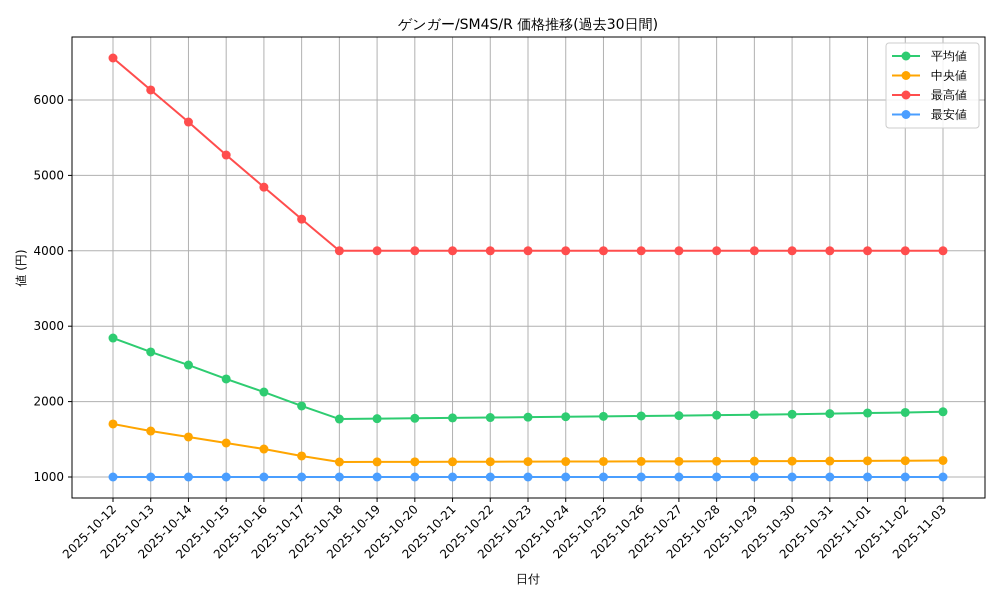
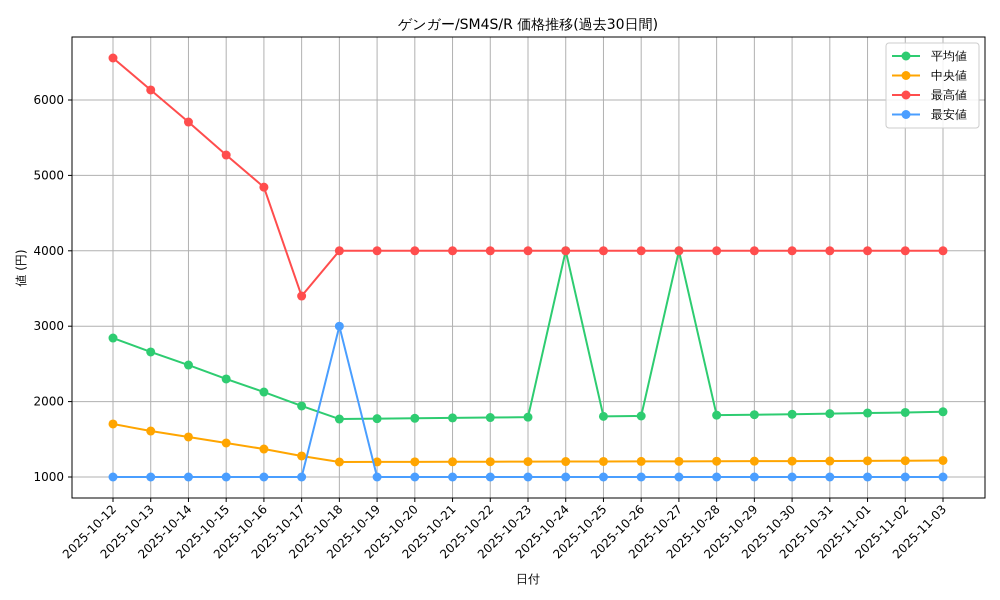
最高値/2025-10-17: 4400 -> 3400
最安値/2025-10-18: 1000 -> 3000
平均値/2025-10-24: 1800 -> 4000
平均値/2025-10-27: 1800 -> 4000
